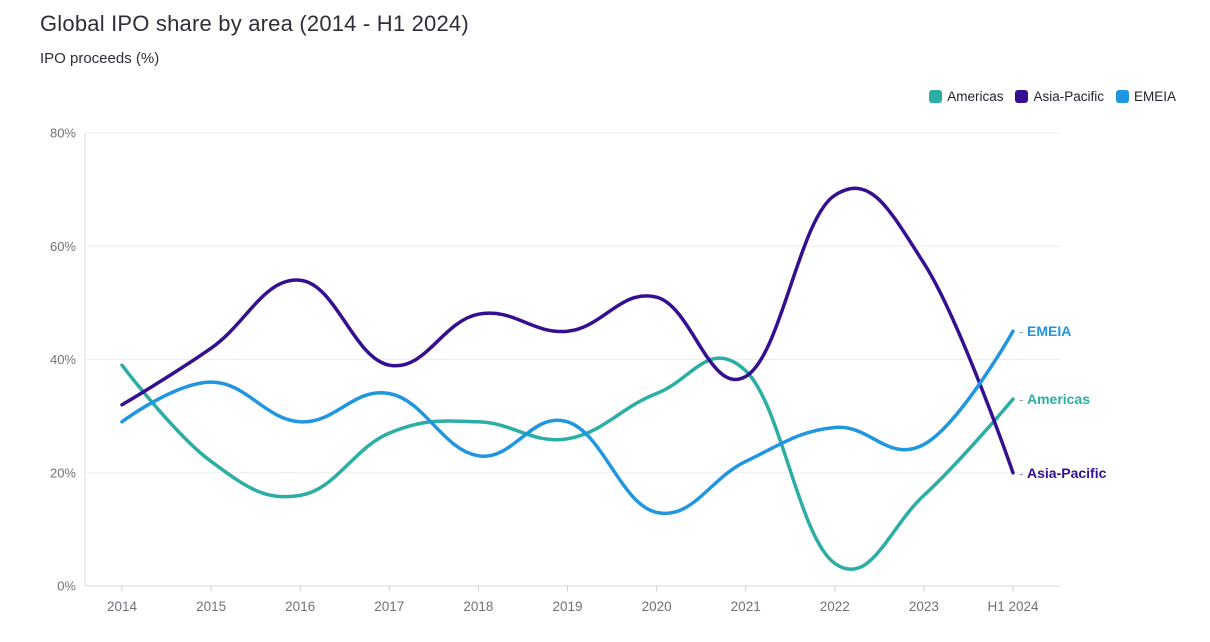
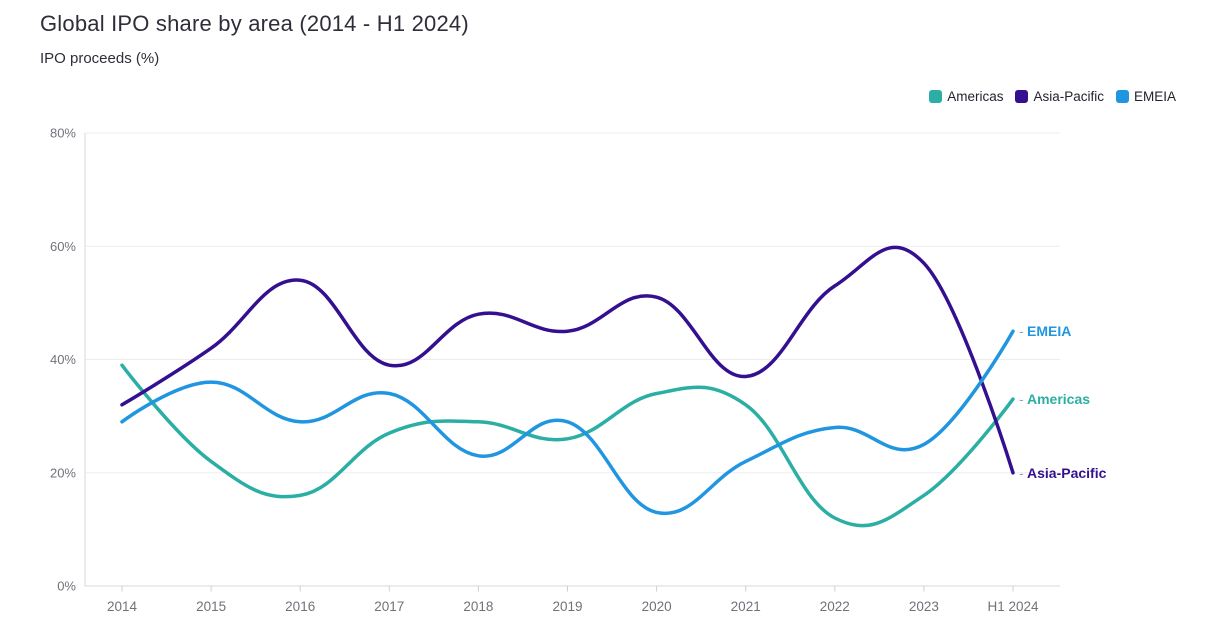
Americas/2021: 38% -> 32%
Americas/2022: 4% -> 12%
Asia-Pacific/2022: 69% -> 53%
